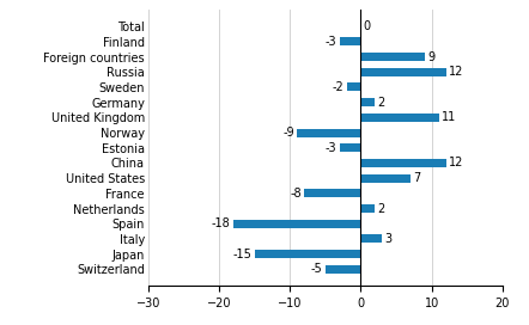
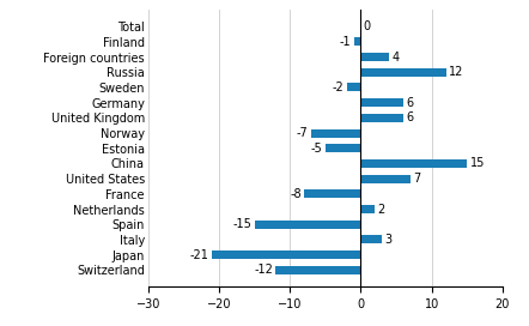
Finland: -3 -> -1
Foreign countries: 9 -> 4
Germany: 2 -> 6
United Kingdom: 11 -> 6
Norway: -9 -> -7
Estonia: -3 -> -5
China: 12 -> 15
Spain: -18 -> -15
Japan: -15 -> -21
Switzerland: -5 -> -12
